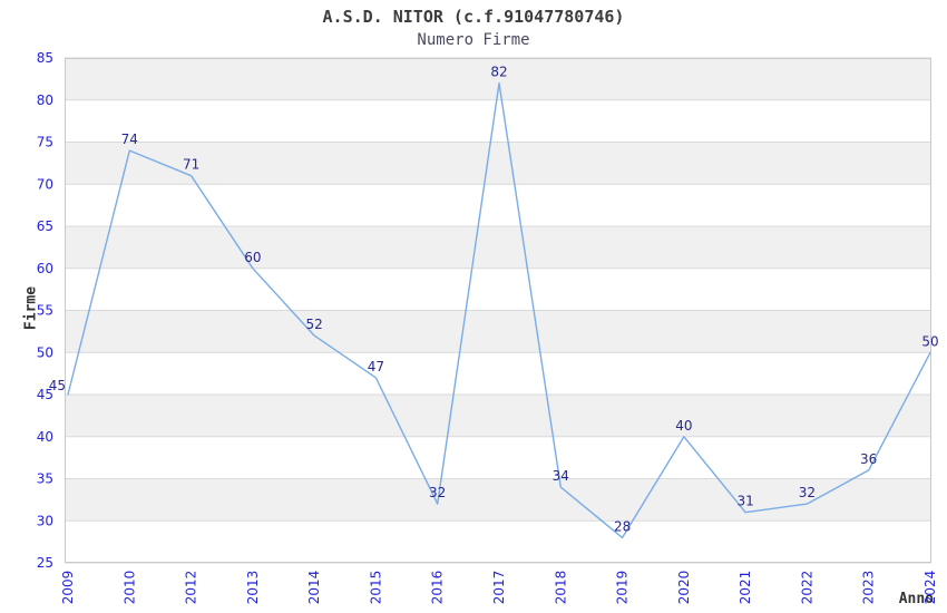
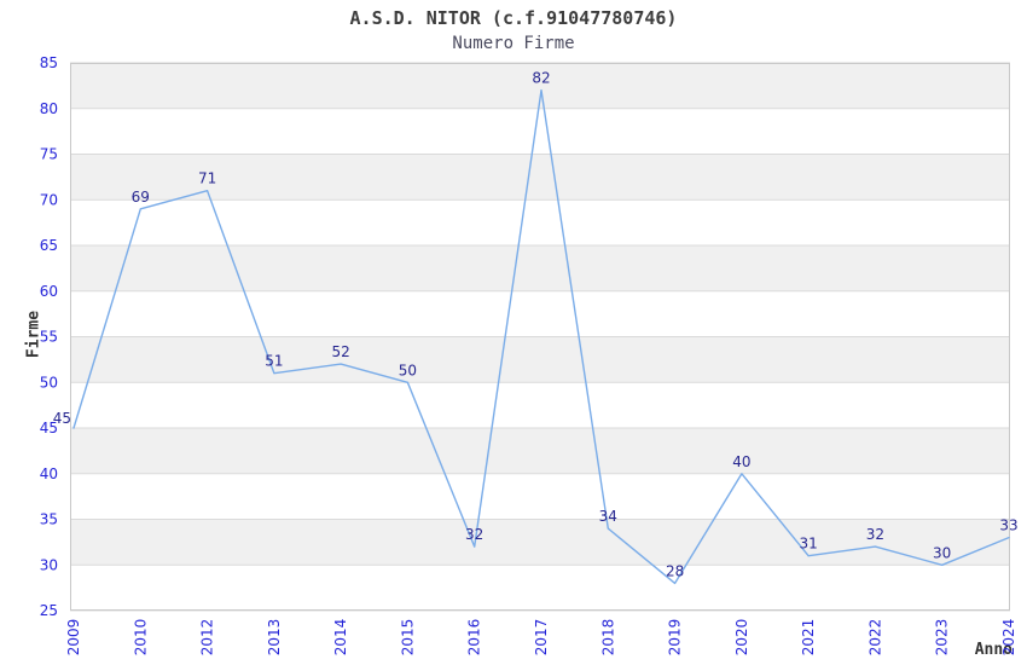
2010: 74 -> 69
2013: 60 -> 51
2015: 47 -> 50
2023: 36 -> 30
2024: 50 -> 33
